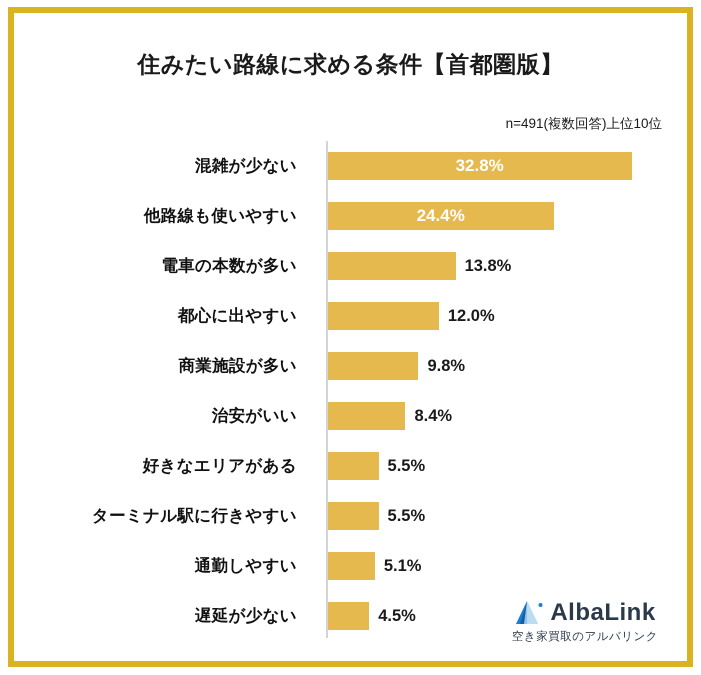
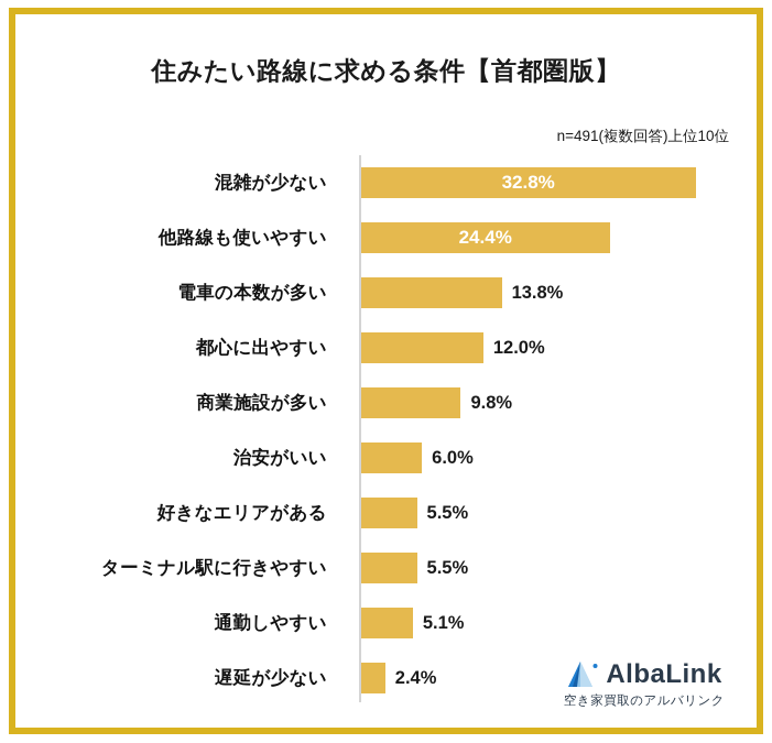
治安がいい: 8.4% -> 6.0%
遅延が少ない: 4.5% -> 2.4%
